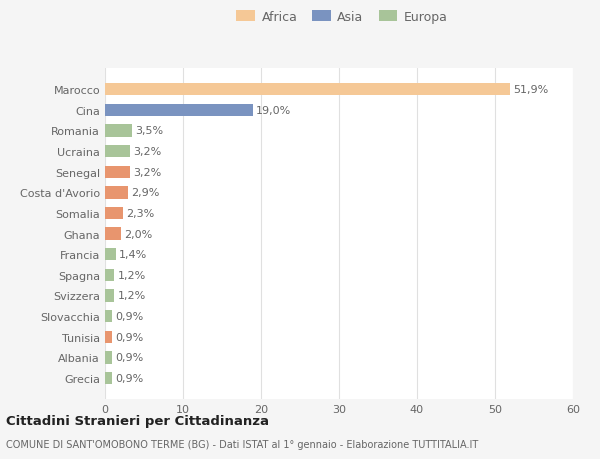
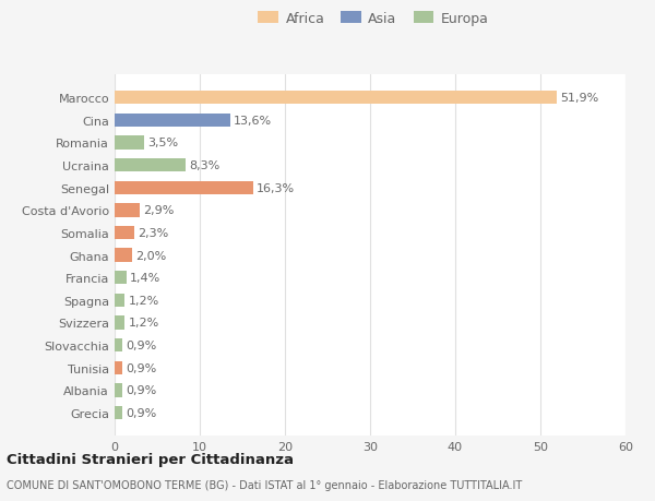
Cina: 19,0% -> 13,6%
Ucraina: 3,2% -> 8,3%
Senegal: 3,2% -> 16,3%
